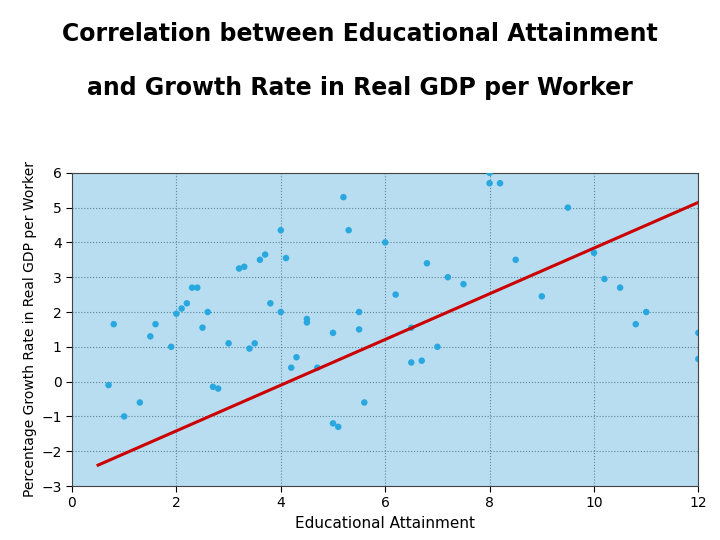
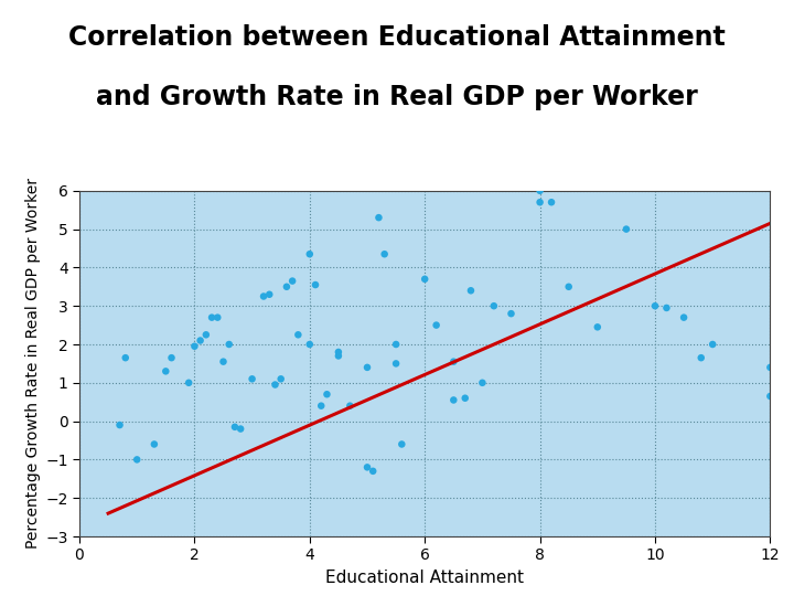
6: 4.00 -> 3.70
10: 3.70 -> 3.00
